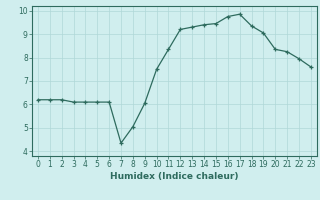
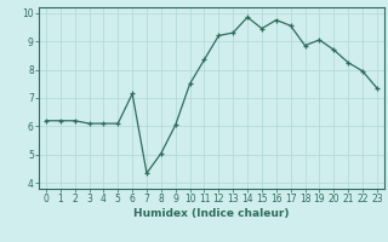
6: 6.10 -> 7.15
14: 9.40 -> 9.85
17: 9.85 -> 9.55
18: 9.35 -> 8.85
20: 8.35 -> 8.70
23: 7.60 -> 7.35
